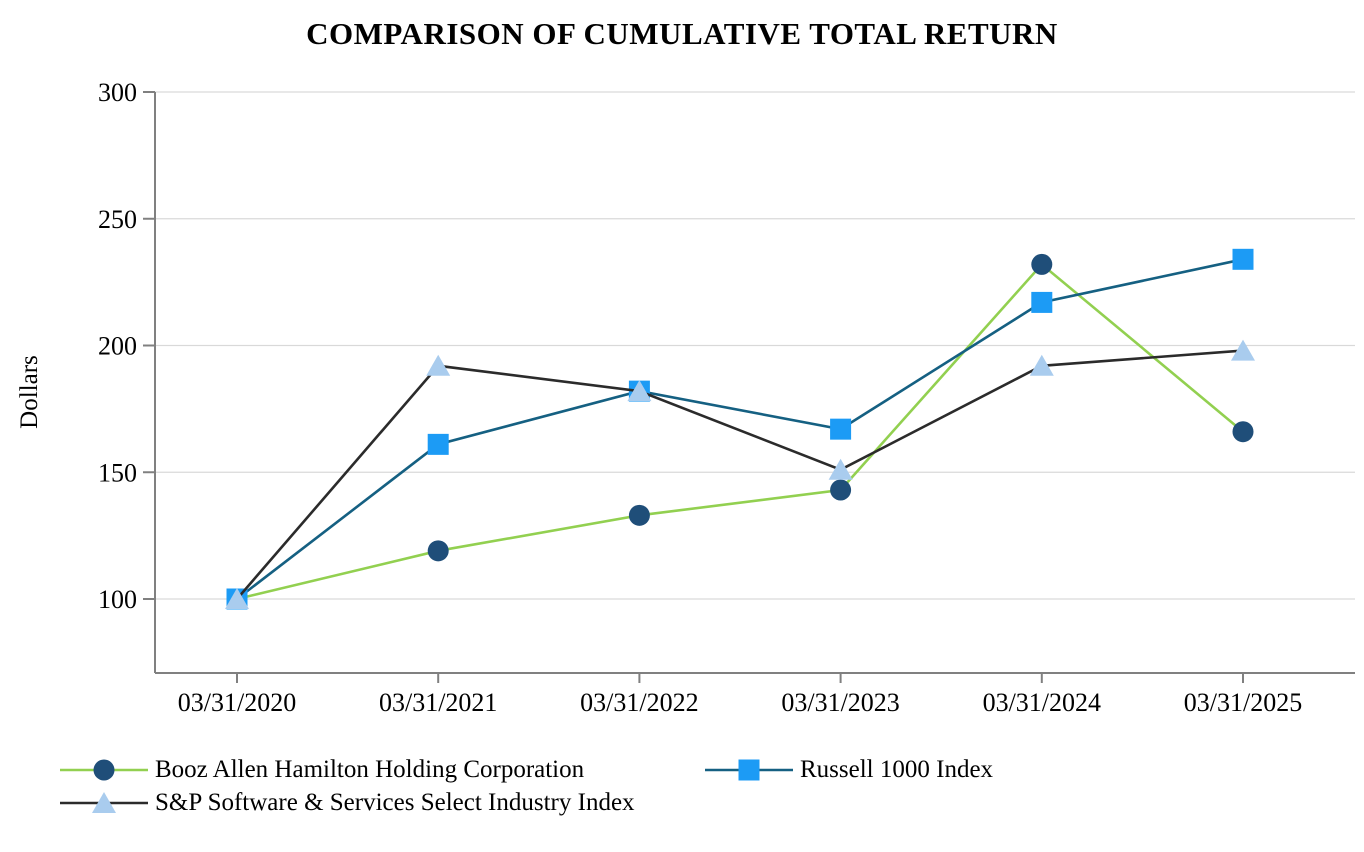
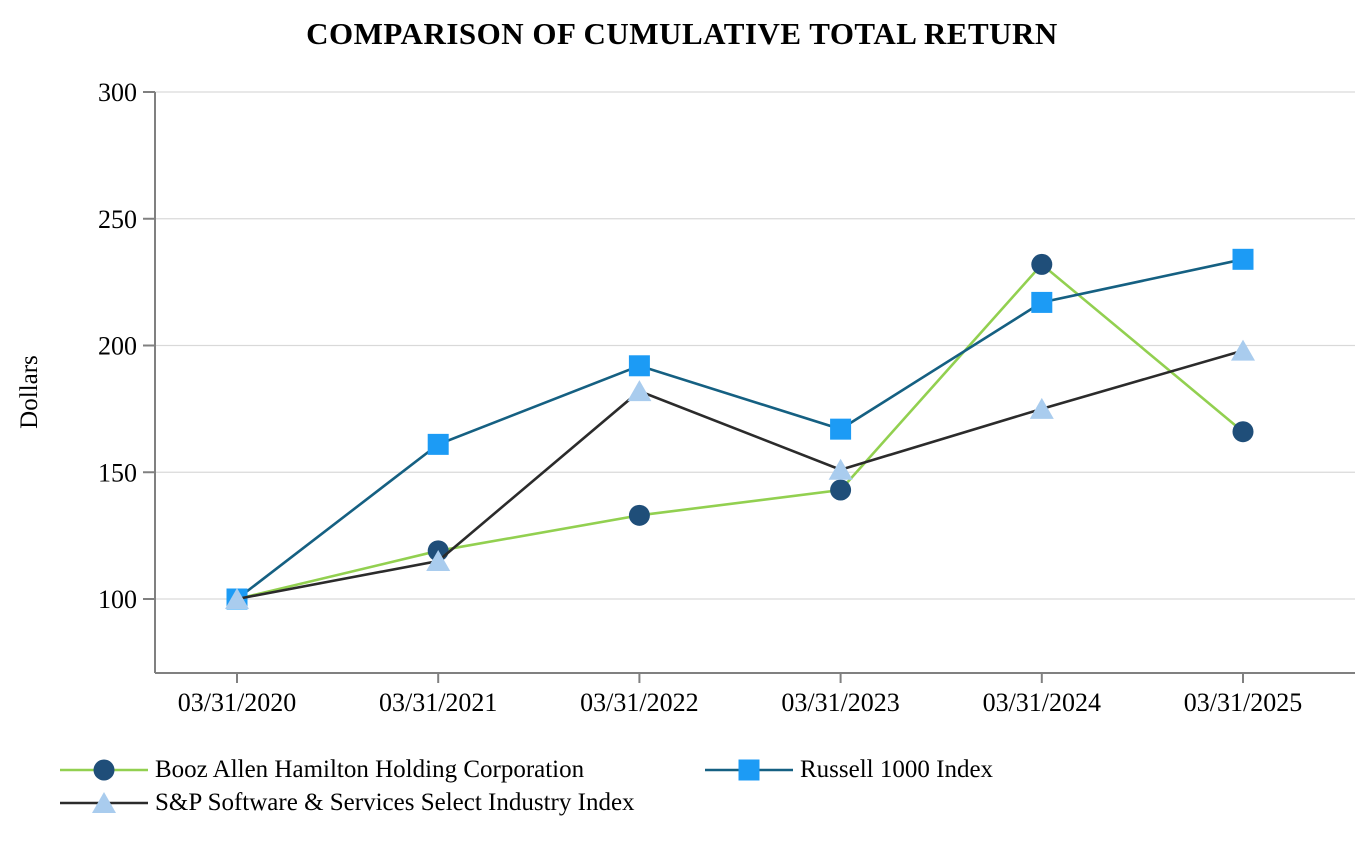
S&P Software & Services Select Industry Index/03/31/2021: 192 -> 115
Russell 1000 Index/03/31/2022: 182 -> 192
S&P Software & Services Select Industry Index/03/31/2024: 192 -> 175
